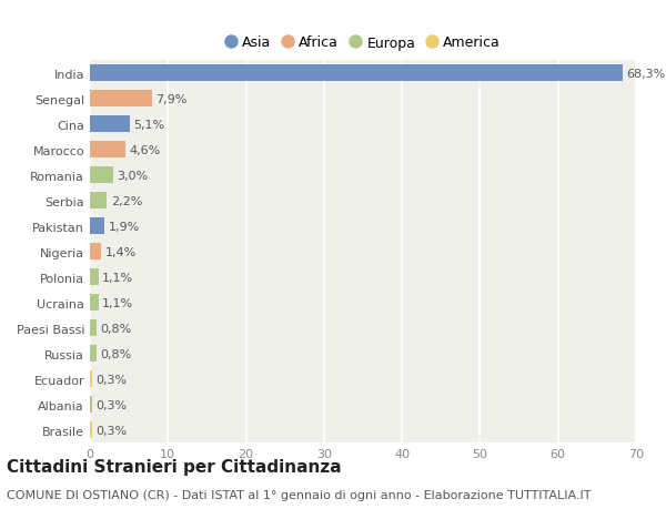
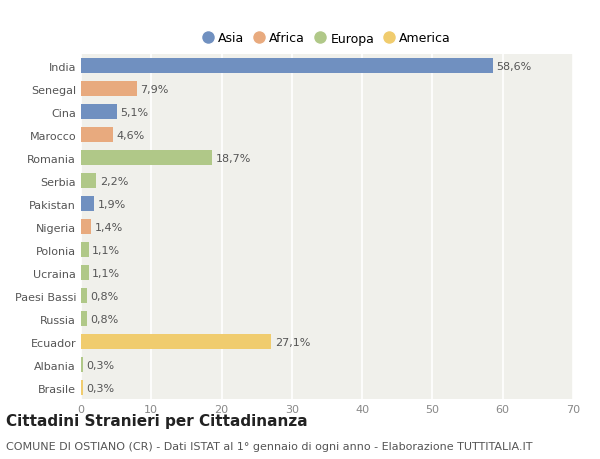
India: 68,3% -> 58,6%
Romania: 3,0% -> 18,7%
Ecuador: 0,3% -> 27,1%
